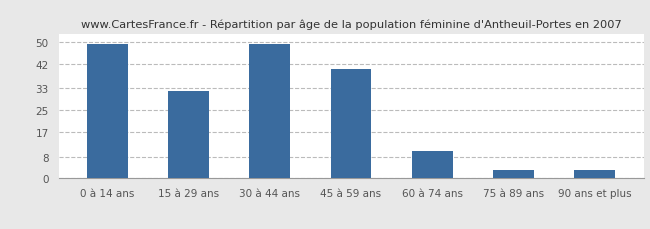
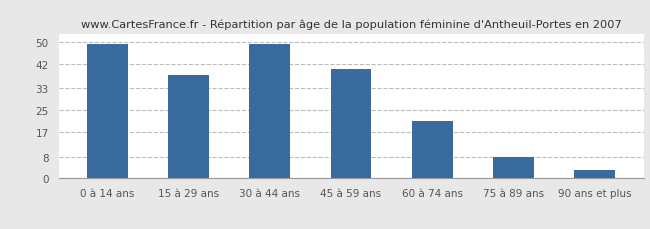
15 à 29 ans: 32 -> 38
60 à 74 ans: 10 -> 21
75 à 89 ans: 3 -> 8
